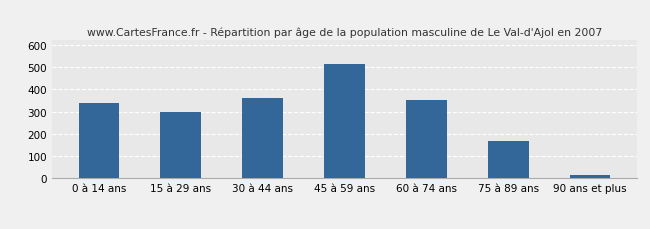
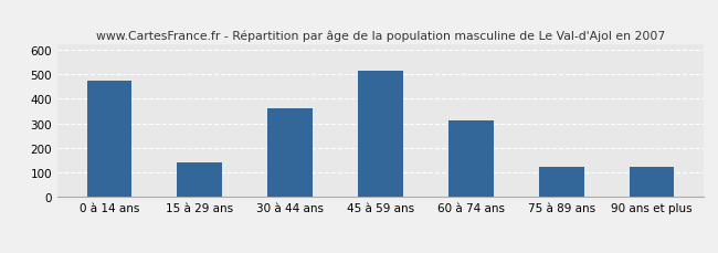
0 à 14 ans: 340 -> 475
15 à 29 ans: 300 -> 140
60 à 74 ans: 353 -> 310
75 à 89 ans: 170 -> 125
90 ans et plus: 15 -> 125
